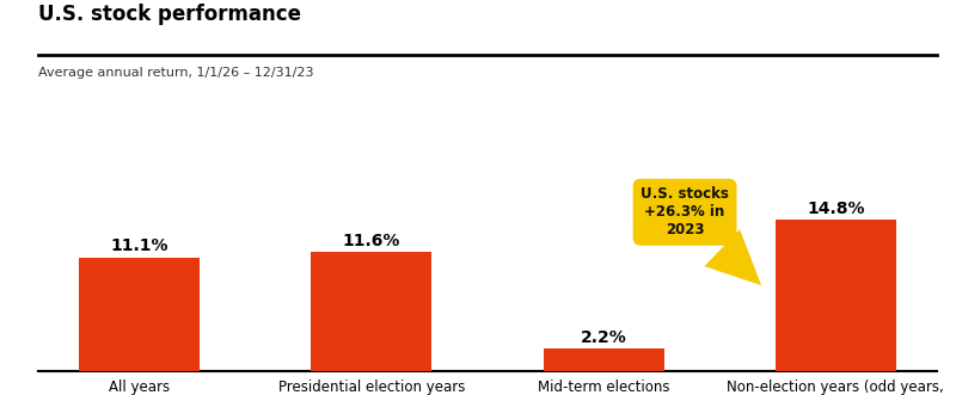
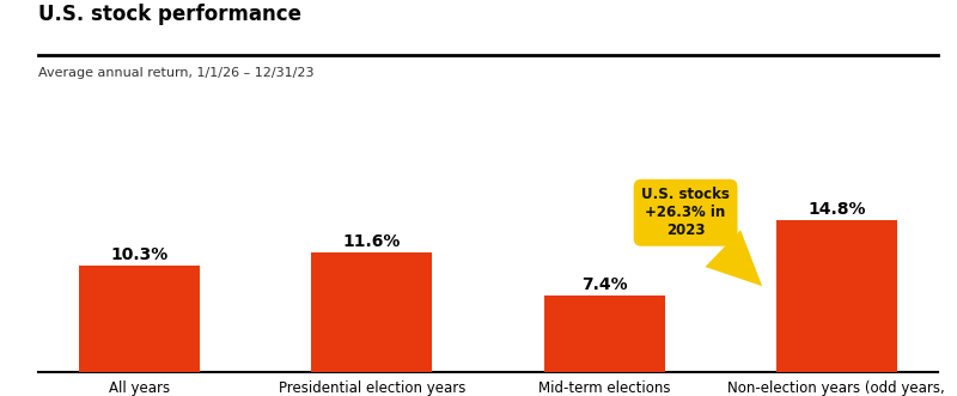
All years: 11.1% -> 10.3%
Mid-term elections: 2.2% -> 7.4%
